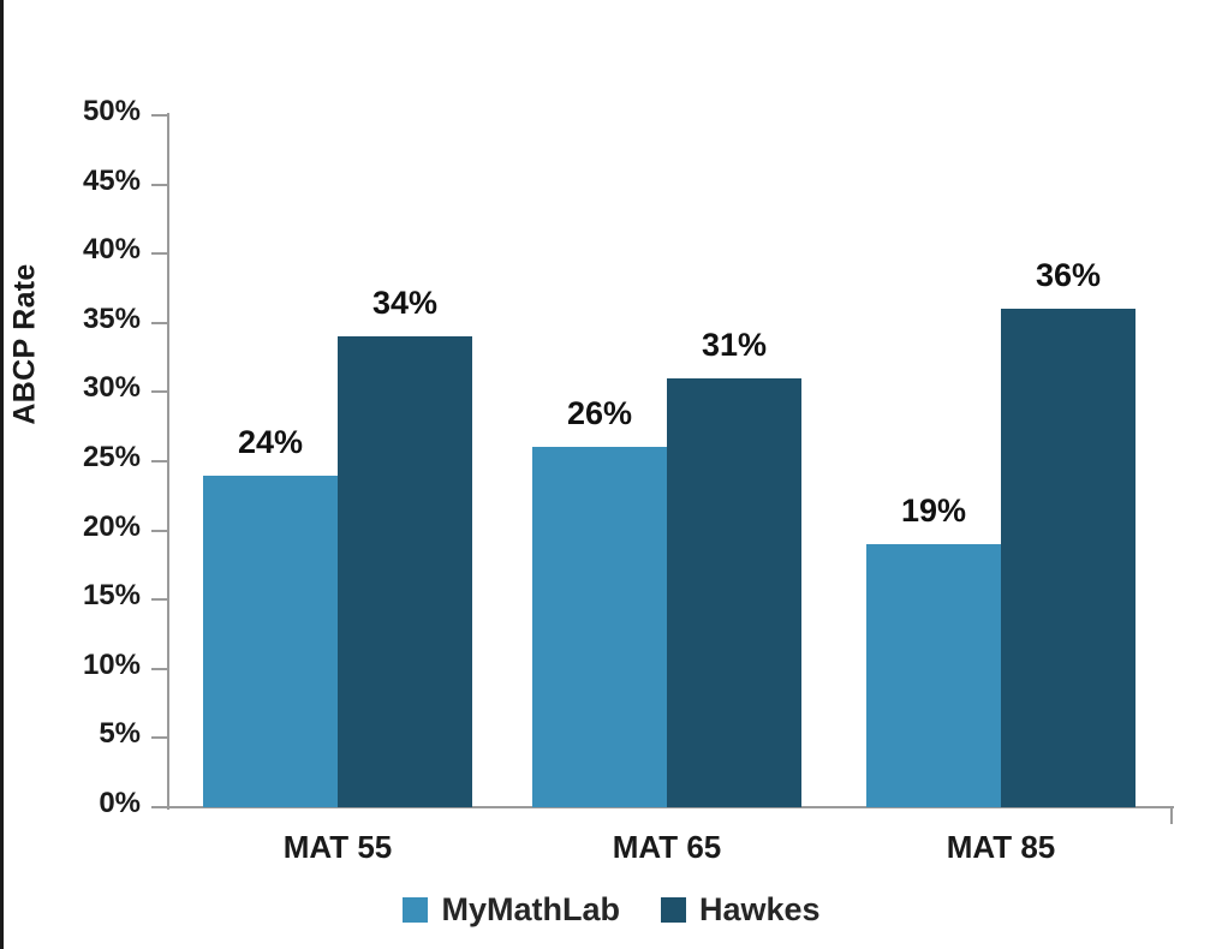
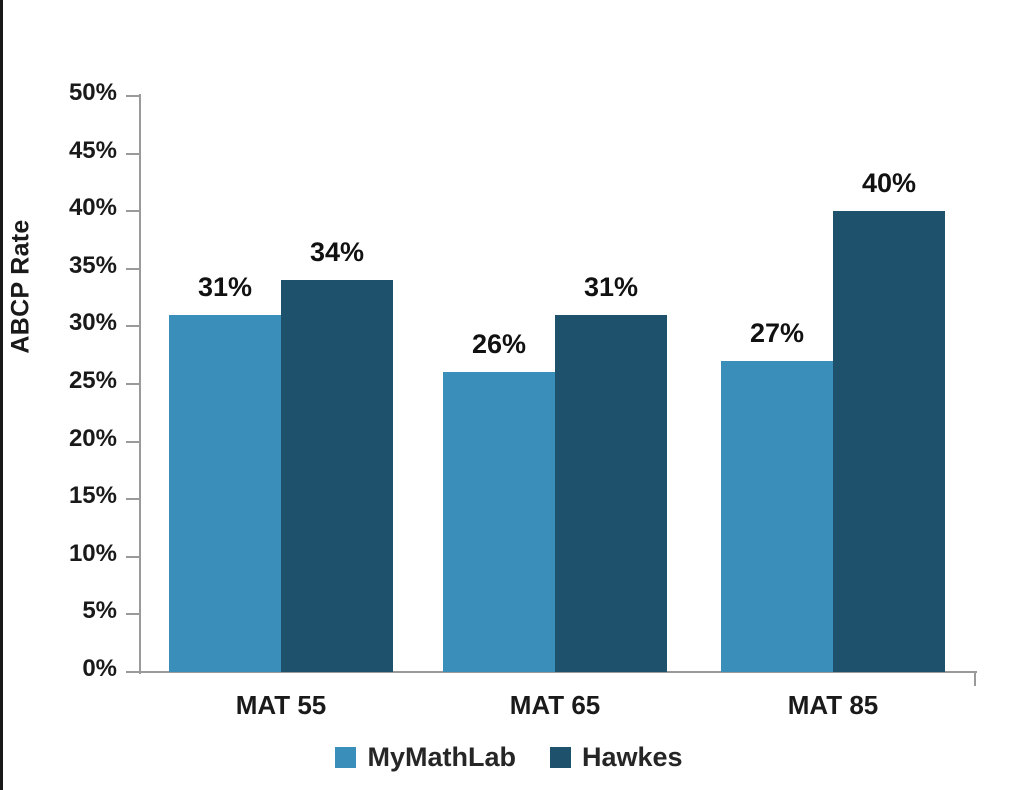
MyMathLab/MAT 55: 24% -> 31%
MyMathLab/MAT 85: 19% -> 27%
Hawkes/MAT 85: 36% -> 40%
